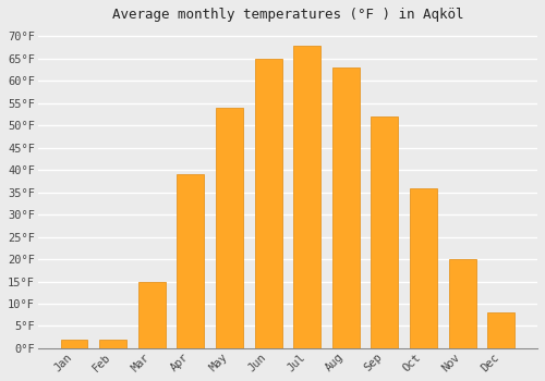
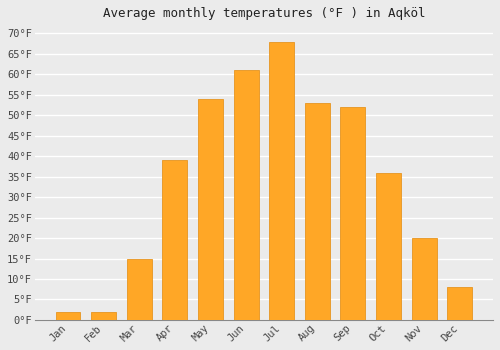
Jun: 65°F -> 61°F
Aug: 63°F -> 53°F
